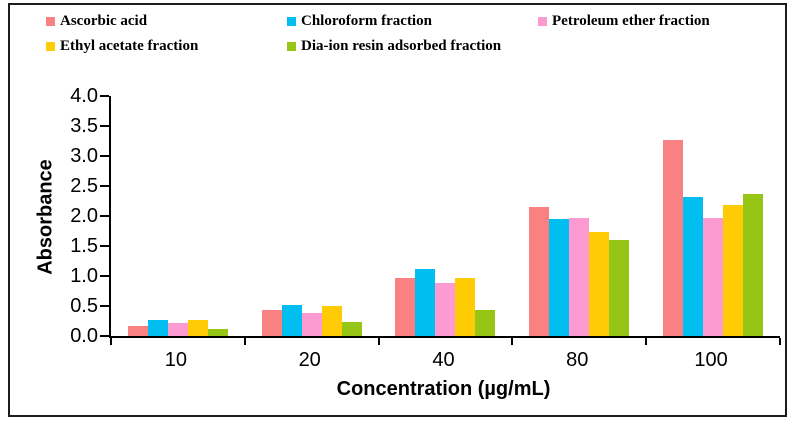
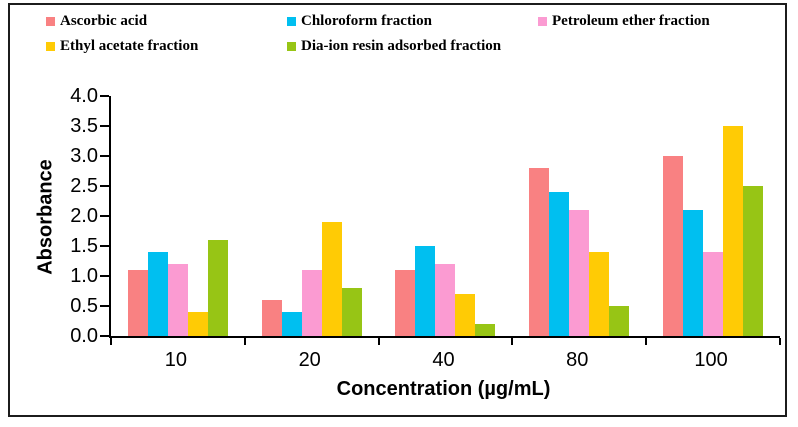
Ascorbic acid/10: 0.2 -> 1.1
Chloroform fraction/10: 0.3 -> 1.4
Petroleum ether fraction/10: 0.2 -> 1.2
Ethyl acetate fraction/10: 0.3 -> 0.4
Dia-ion resin adsorbed fraction/10: 0.1 -> 1.6
Ascorbic acid/20: 0.4 -> 0.6
Chloroform fraction/20: 0.5 -> 0.4
Petroleum ether fraction/20: 0.4 -> 1.1
Ethyl acetate fraction/20: 0.5 -> 1.9
Dia-ion resin adsorbed fraction/20: 0.2 -> 0.8
Ascorbic acid/40: 1.0 -> 1.1
Chloroform fraction/40: 1.1 -> 1.5
Petroleum ether fraction/40: 0.9 -> 1.2
Ethyl acetate fraction/40: 1.0 -> 0.7
Dia-ion resin adsorbed fraction/40: 0.4 -> 0.2
Ascorbic acid/80: 2.1 -> 2.8
Chloroform fraction/80: 1.9 -> 2.4
Petroleum ether fraction/80: 2.0 -> 2.1
Ethyl acetate fraction/80: 1.7 -> 1.4
Dia-ion resin adsorbed fraction/80: 1.6 -> 0.5
Ascorbic acid/100: 3.3 -> 3.0
Chloroform fraction/100: 2.3 -> 2.1
Petroleum ether fraction/100: 2.0 -> 1.4
Ethyl acetate fraction/100: 2.2 -> 3.5
Dia-ion resin adsorbed fraction/100: 2.4 -> 2.5
